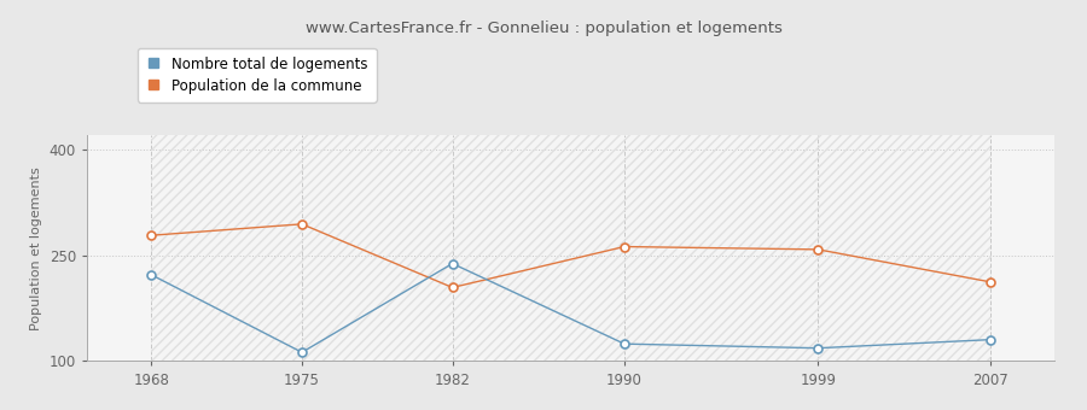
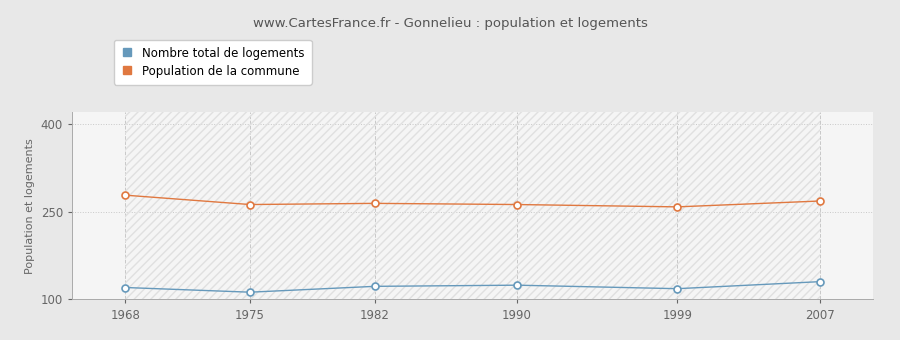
Nombre total de logements/1968: 222 -> 120
Population de la commune/1975: 294 -> 262
Nombre total de logements/1982: 238 -> 122
Population de la commune/1982: 204 -> 264
Population de la commune/2007: 212 -> 268
